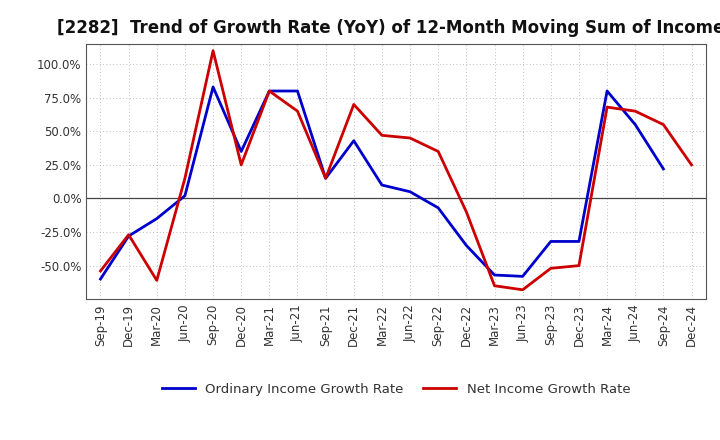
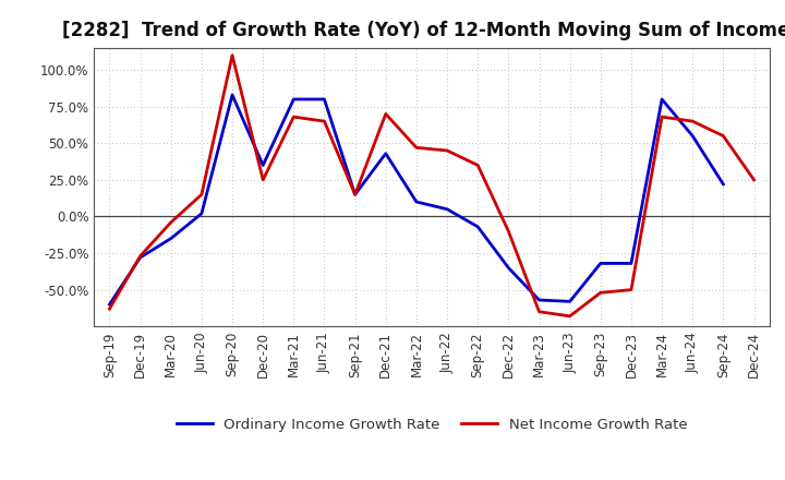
Net Income Growth Rate/Sep-19: -54% -> -63%
Net Income Growth Rate/Mar-20: -61% -> -4%
Net Income Growth Rate/Mar-21: 80% -> 68%
